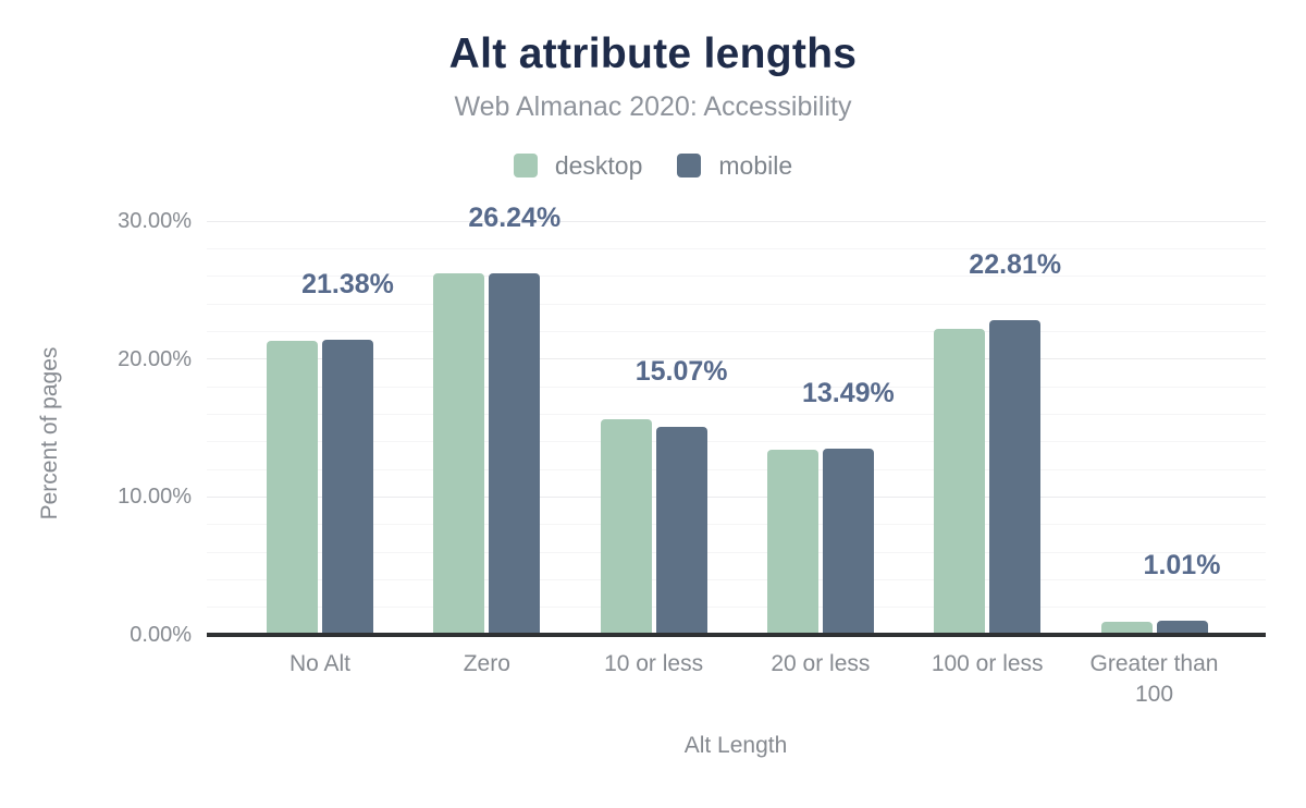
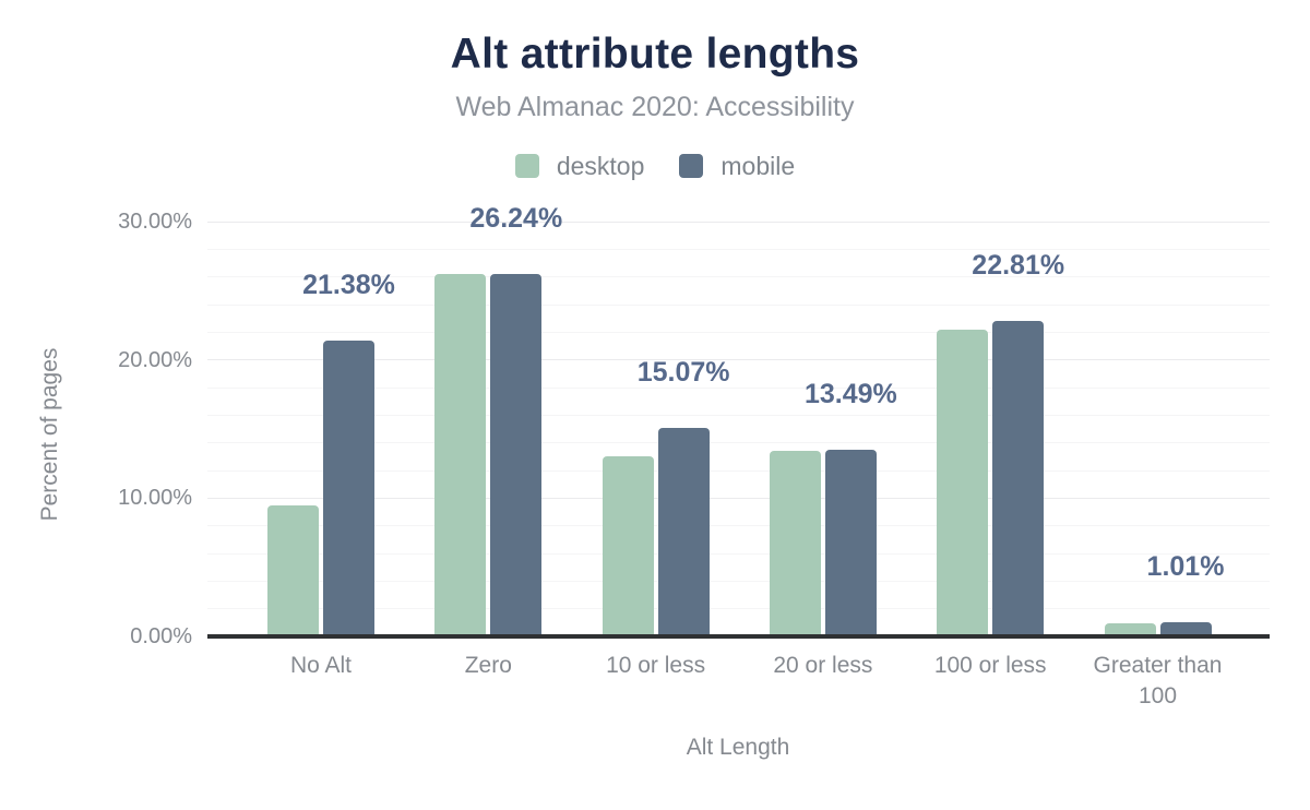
desktop/No Alt: 21.3% -> 9.5%
desktop/10 or less: 15.6% -> 13.0%
